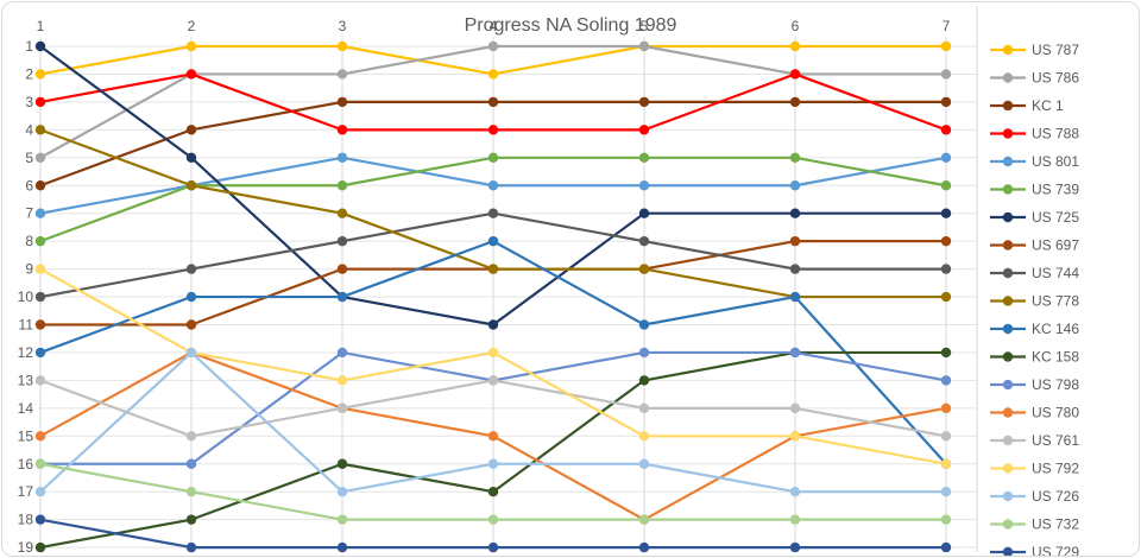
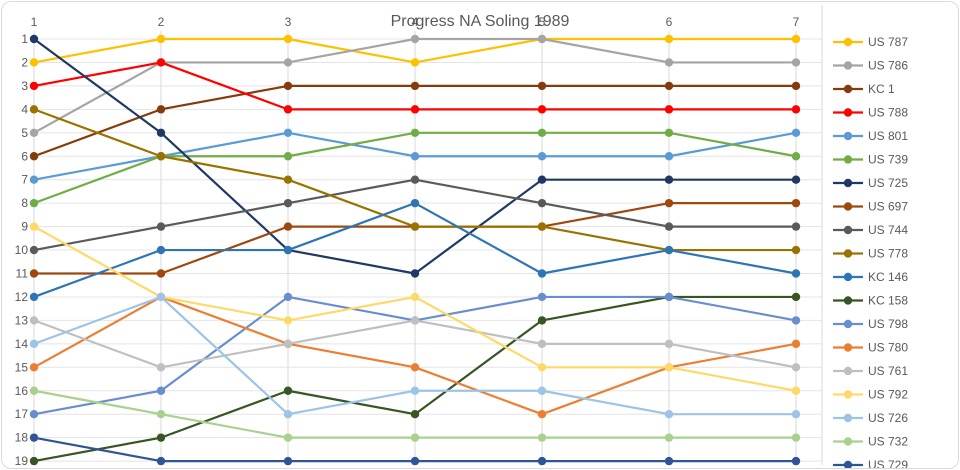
US 798/1: 16 -> 17
US 726/1: 17 -> 14
US 780/5: 18 -> 17
US 788/6: 2 -> 4
KC 146/7: 16 -> 11
